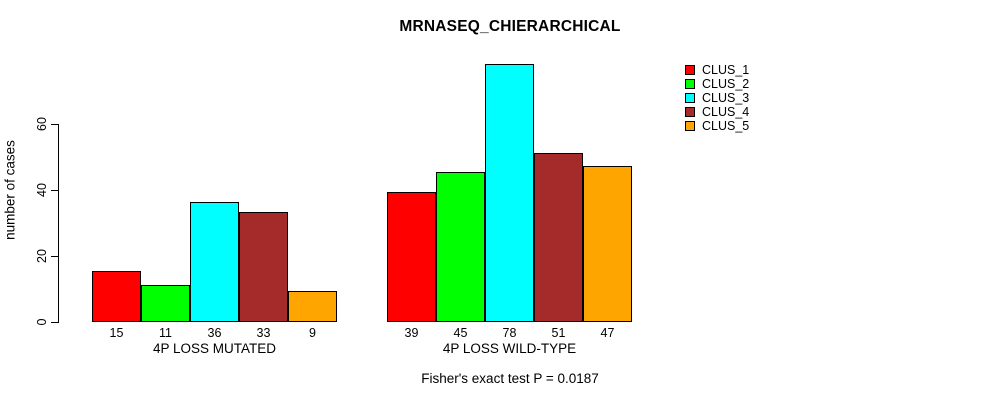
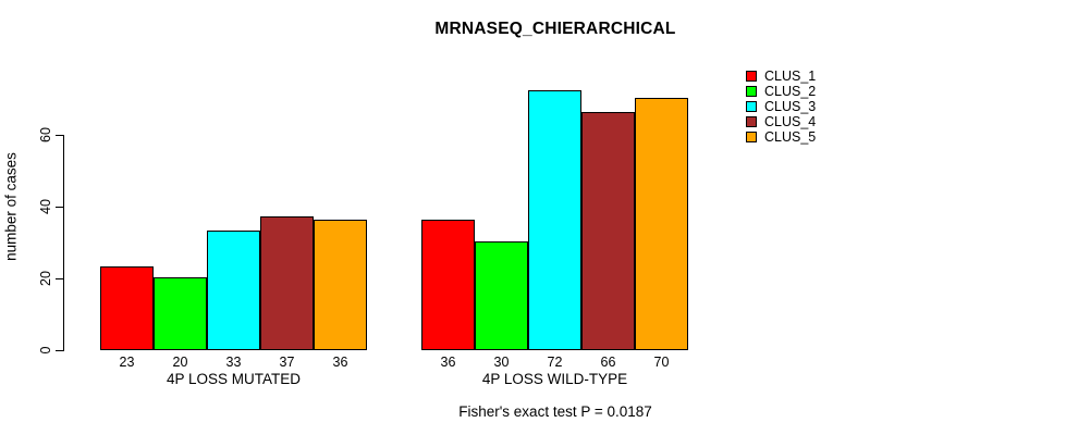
CLUS_1/4P LOSS MUTATED: 15 -> 23
CLUS_2/4P LOSS MUTATED: 11 -> 20
CLUS_3/4P LOSS MUTATED: 36 -> 33
CLUS_4/4P LOSS MUTATED: 33 -> 37
CLUS_5/4P LOSS MUTATED: 9 -> 36
CLUS_1/4P LOSS WILD-TYPE: 39 -> 36
CLUS_2/4P LOSS WILD-TYPE: 45 -> 30
CLUS_3/4P LOSS WILD-TYPE: 78 -> 72
CLUS_4/4P LOSS WILD-TYPE: 51 -> 66
CLUS_5/4P LOSS WILD-TYPE: 47 -> 70
